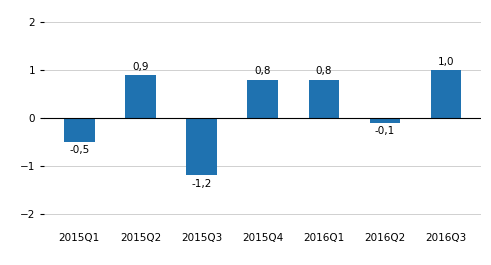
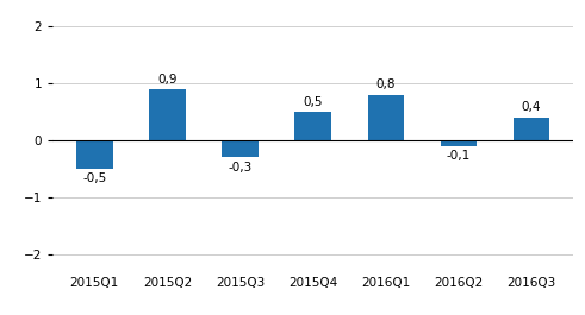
2015Q3: -1,2 -> -0,3
2015Q4: 0,8 -> 0,5
2016Q3: 1,0 -> 0,4
